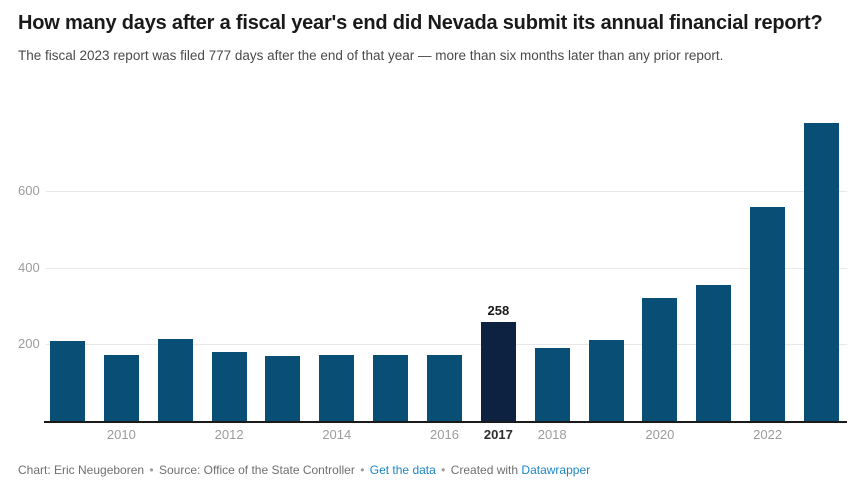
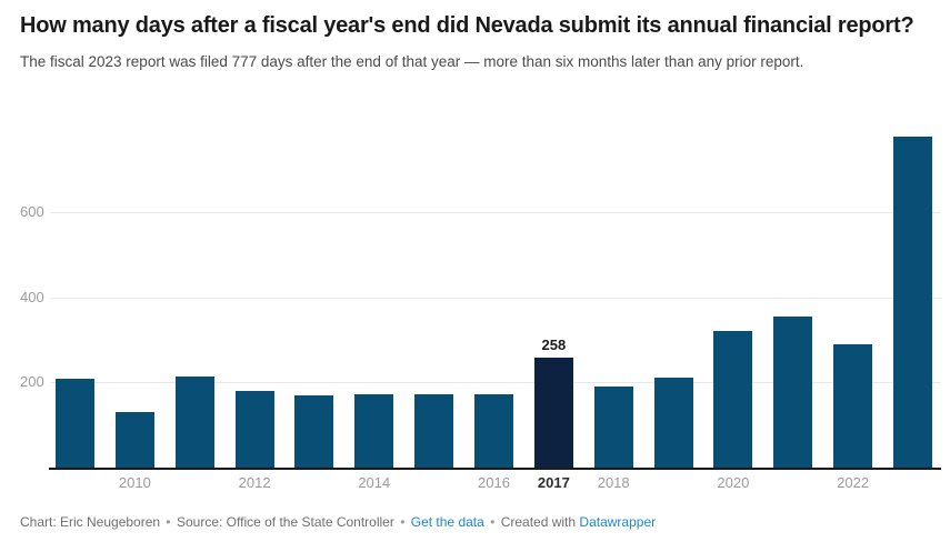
2010: 170 -> 130
2022: 560 -> 290
